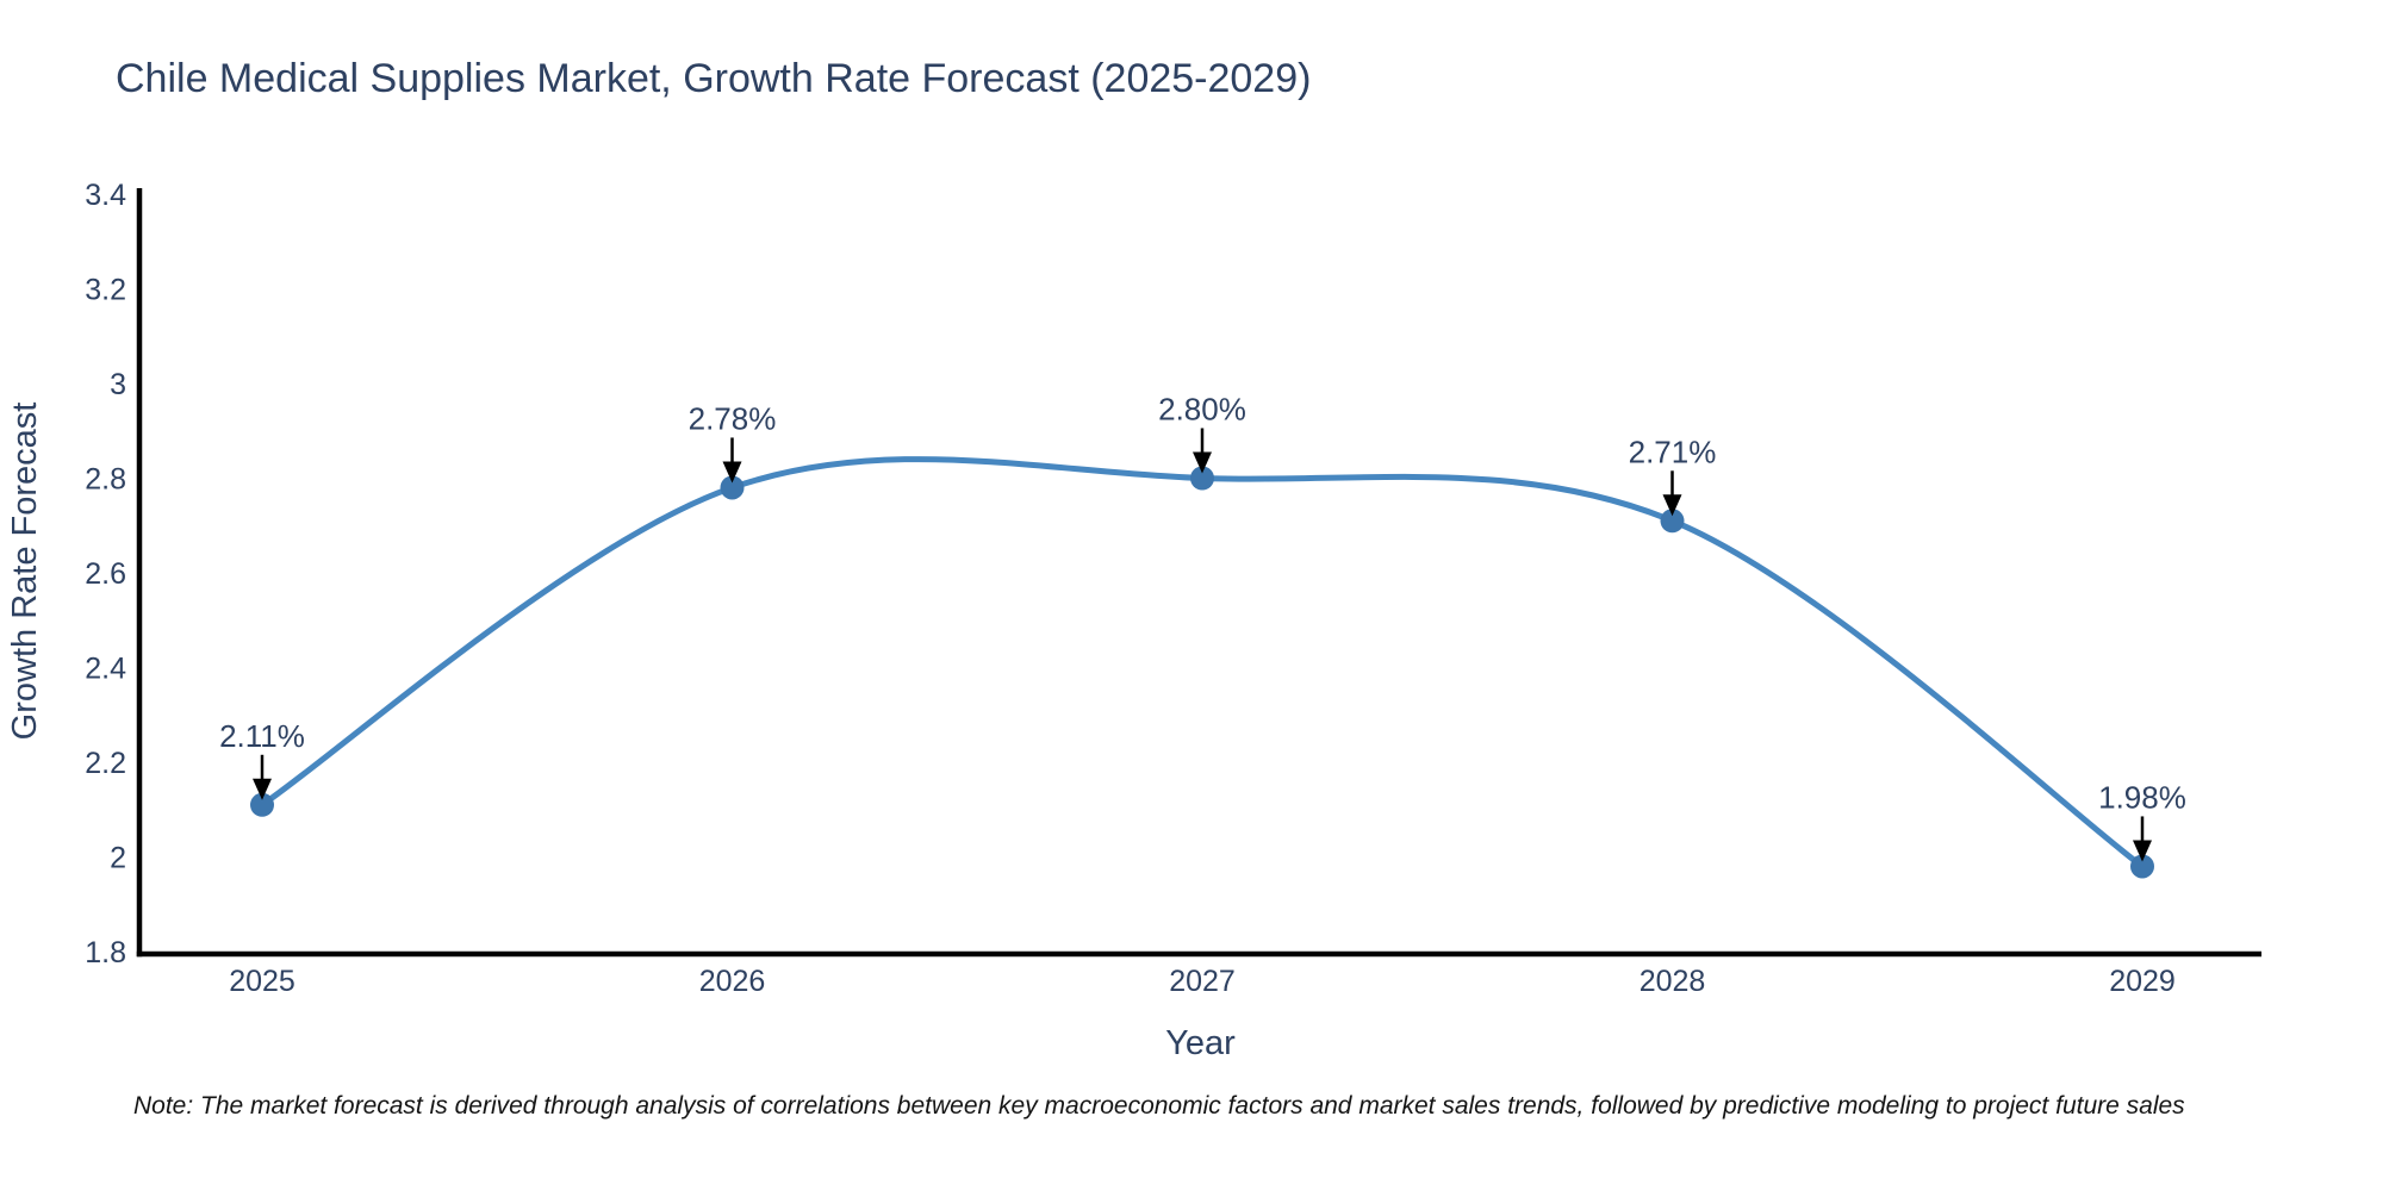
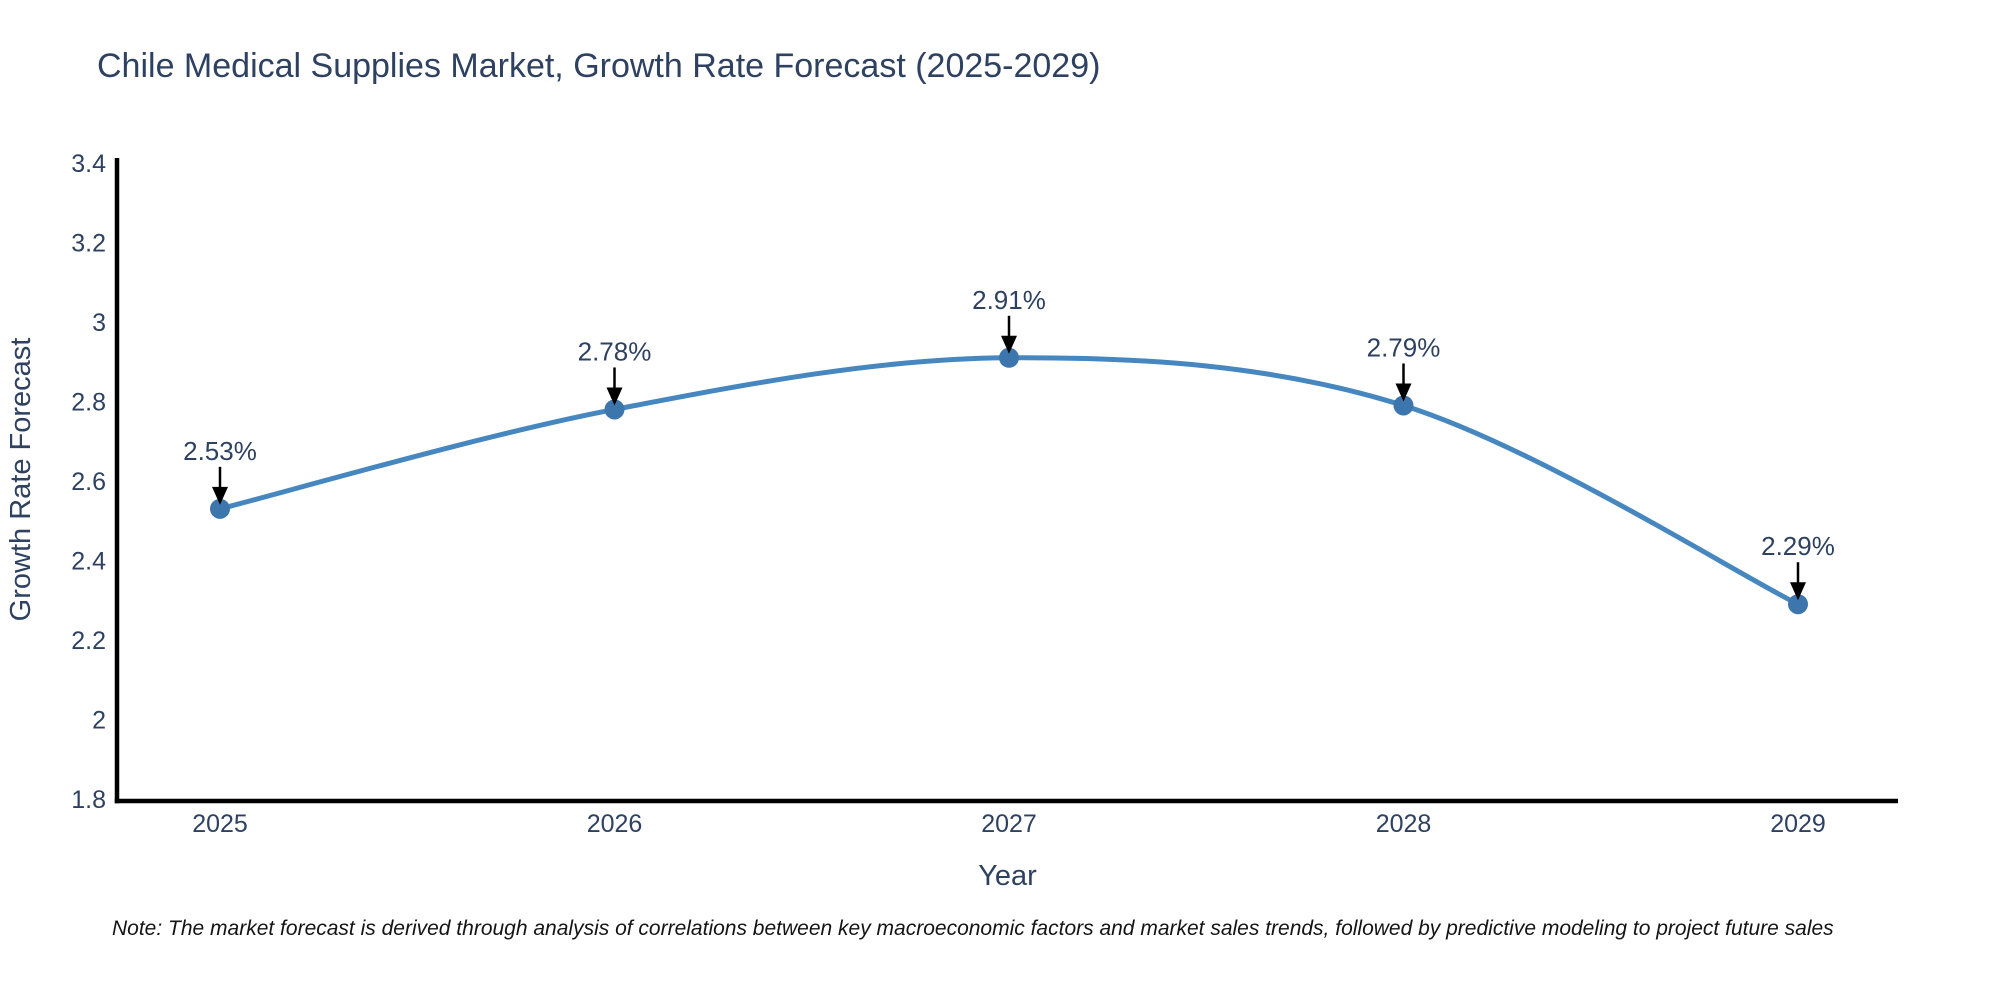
2025: 2.11% -> 2.53%
2027: 2.80% -> 2.91%
2028: 2.71% -> 2.79%
2029: 1.98% -> 2.29%
